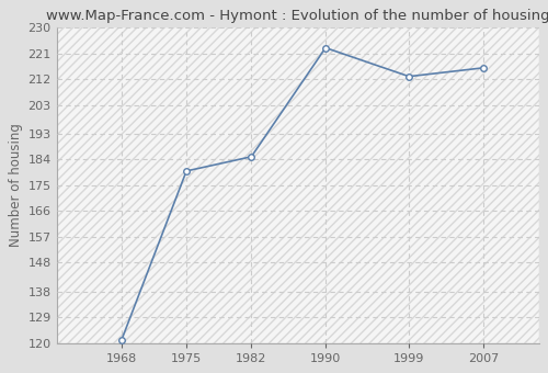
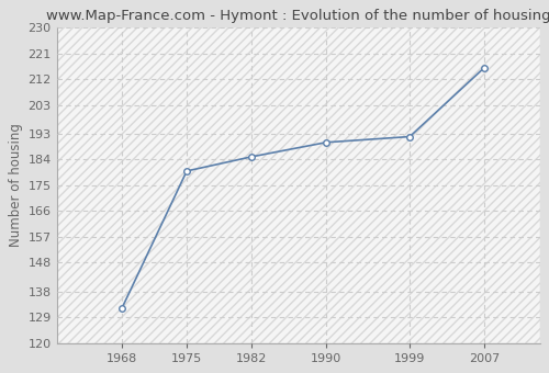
1968: 121 -> 132
1990: 223 -> 190
1999: 213 -> 192
